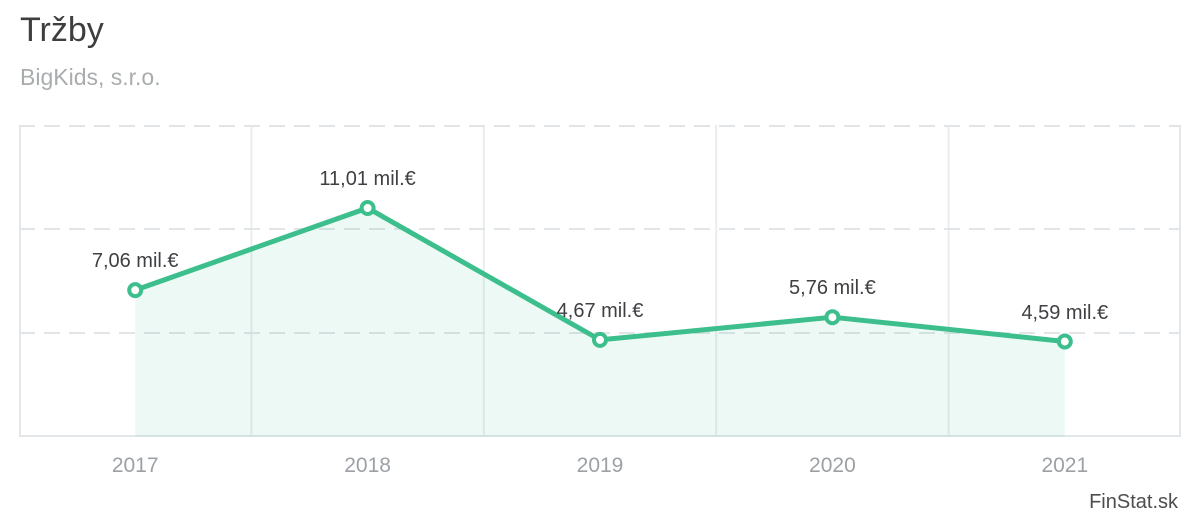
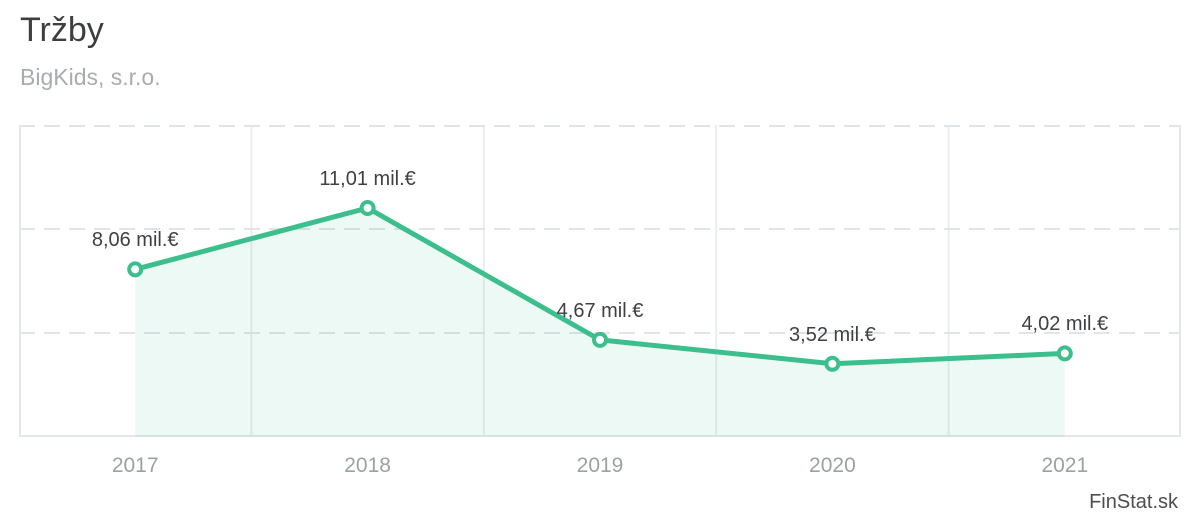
2017: 7,06 -> 8,06
2020: 5,76 -> 3,52
2021: 4,59 -> 4,02
